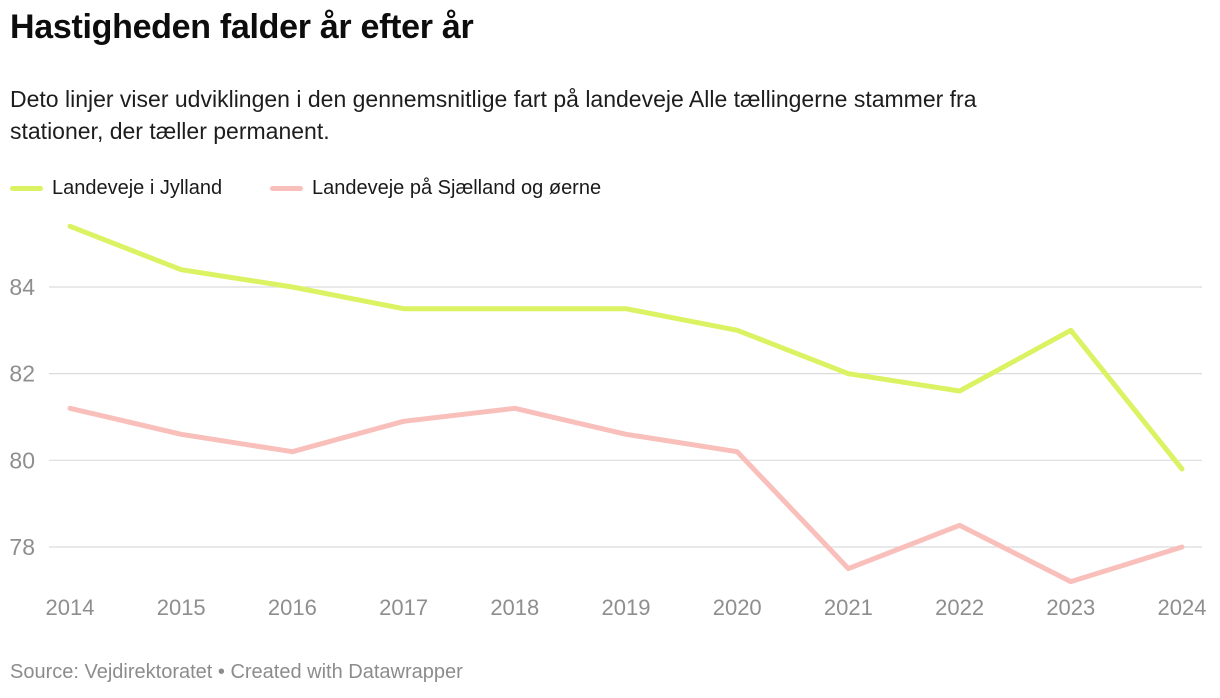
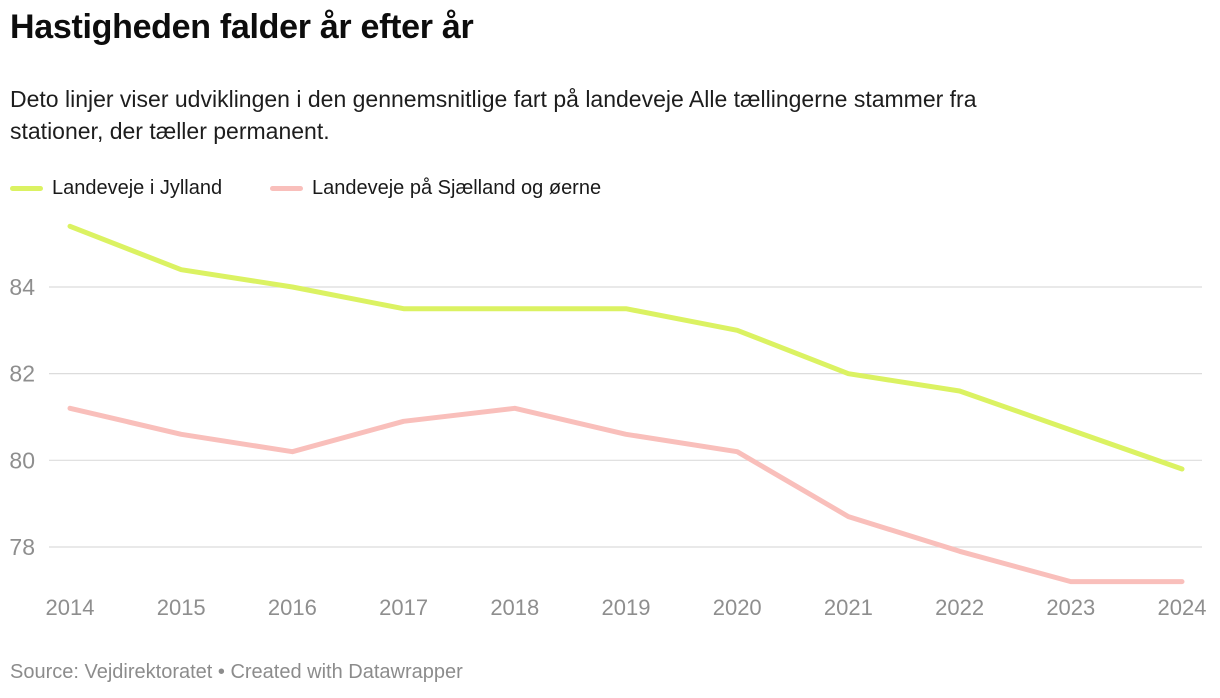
Landeveje på Sjælland og øerne/2021: 77.5 -> 78.7
Landeveje på Sjælland og øerne/2022: 78.5 -> 77.9
Landeveje i Jylland/2023: 83.0 -> 80.7
Landeveje på Sjælland og øerne/2024: 78.0 -> 77.2
